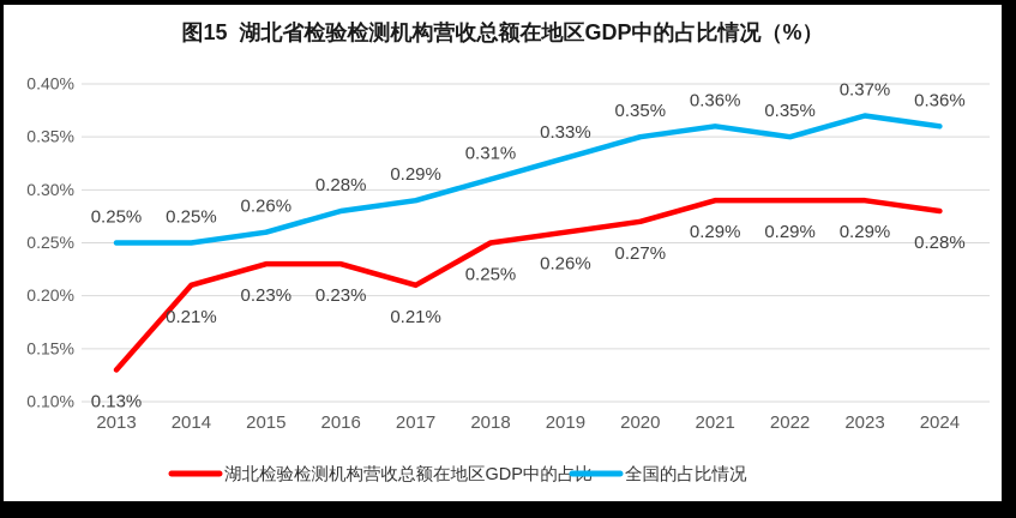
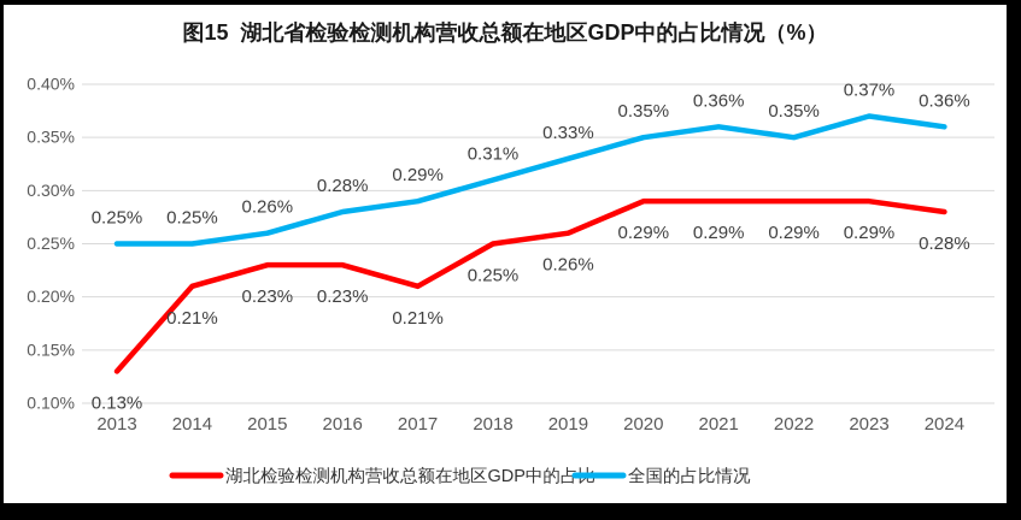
湖北检验检测机构营收总额在地区GDP中的占比/2020: 0.27% -> 0.29%
